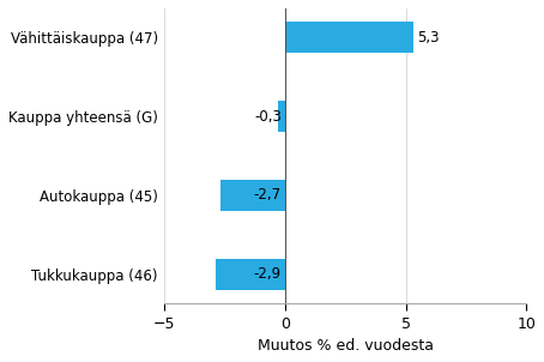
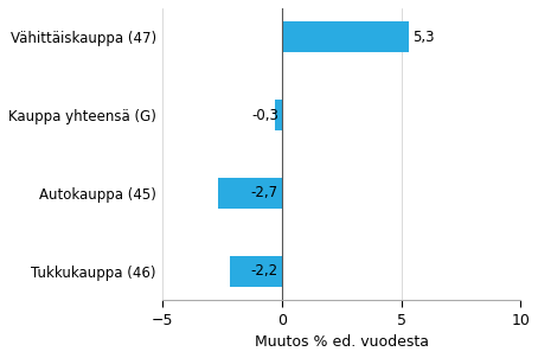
Tukkukauppa (46): -2,9 -> -2,2
